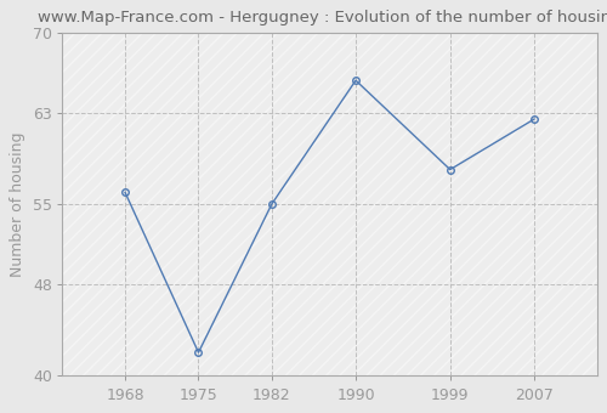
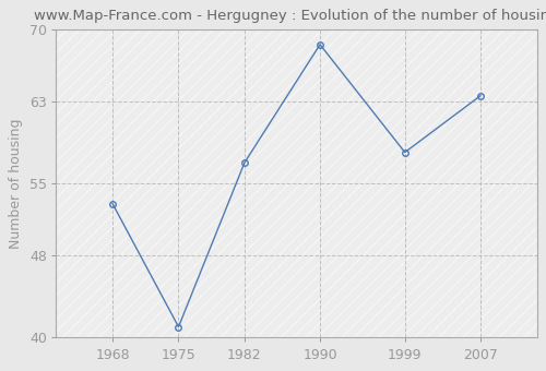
1968: 56.0 -> 53.0
1975: 42.0 -> 41.0
1982: 55.0 -> 57.0
1990: 65.8 -> 68.5
2007: 62.4 -> 63.5
